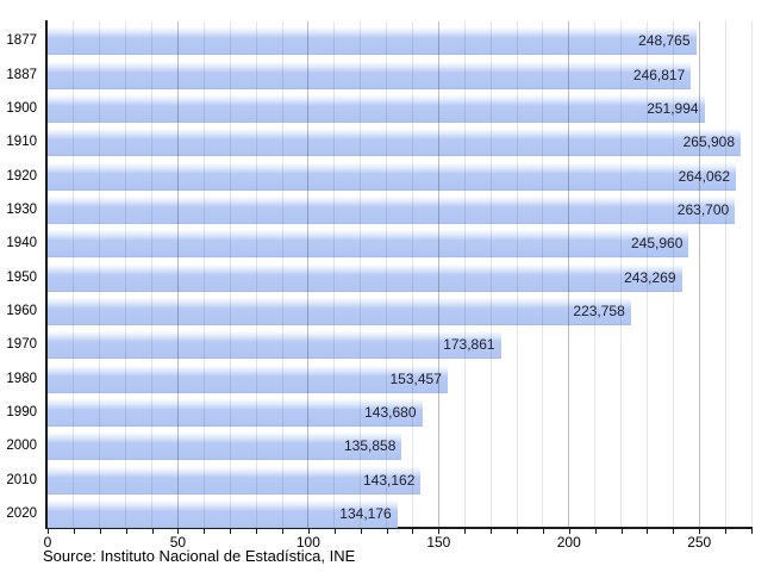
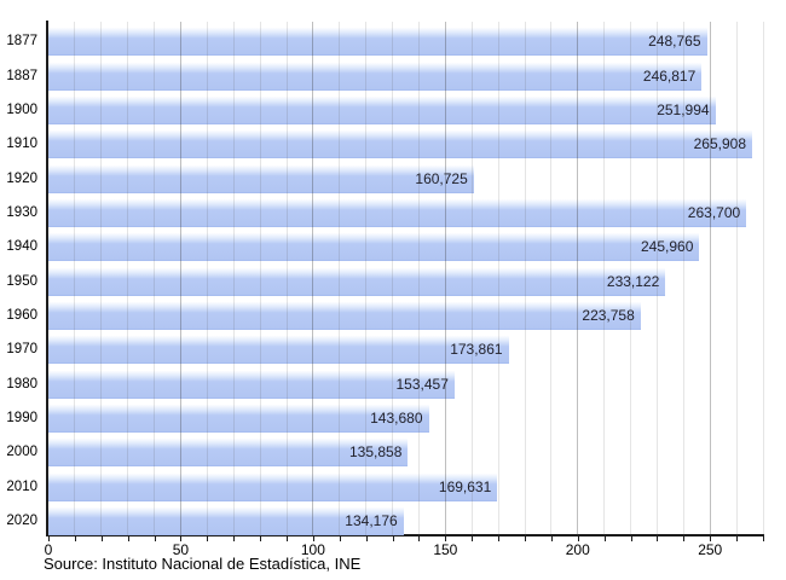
1920: 264,062 -> 160,725
1950: 243,269 -> 233,122
2010: 143,162 -> 169,631
